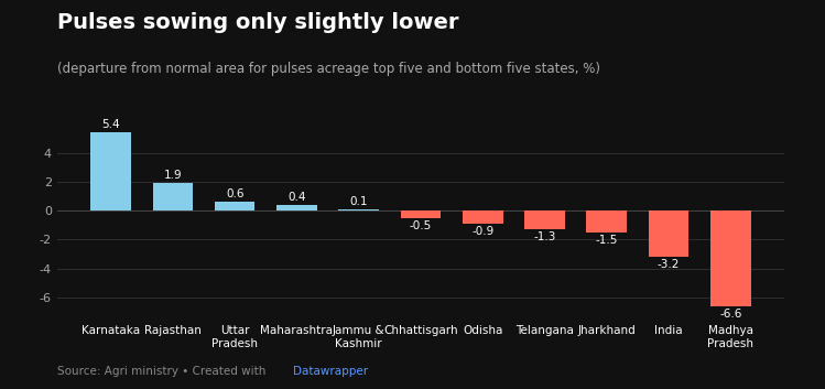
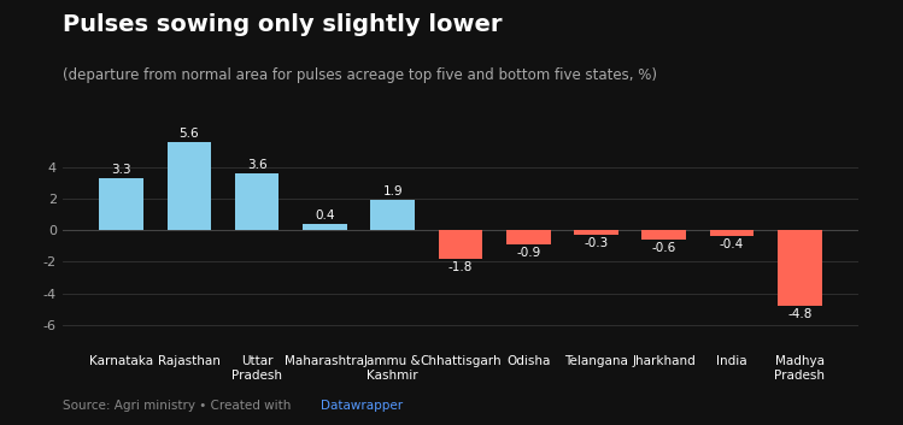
Karnataka: 5.4 -> 3.3
Rajasthan: 1.9 -> 5.6
Uttar Pradesh: 0.6 -> 3.6
Jammu & Kashmir: 0.1 -> 1.9
Chhattisgarh: -0.5 -> -1.8
Telangana: -1.3 -> -0.3
Jharkhand: -1.5 -> -0.6
India: -3.2 -> -0.4
Madhya Pradesh: -6.6 -> -4.8
